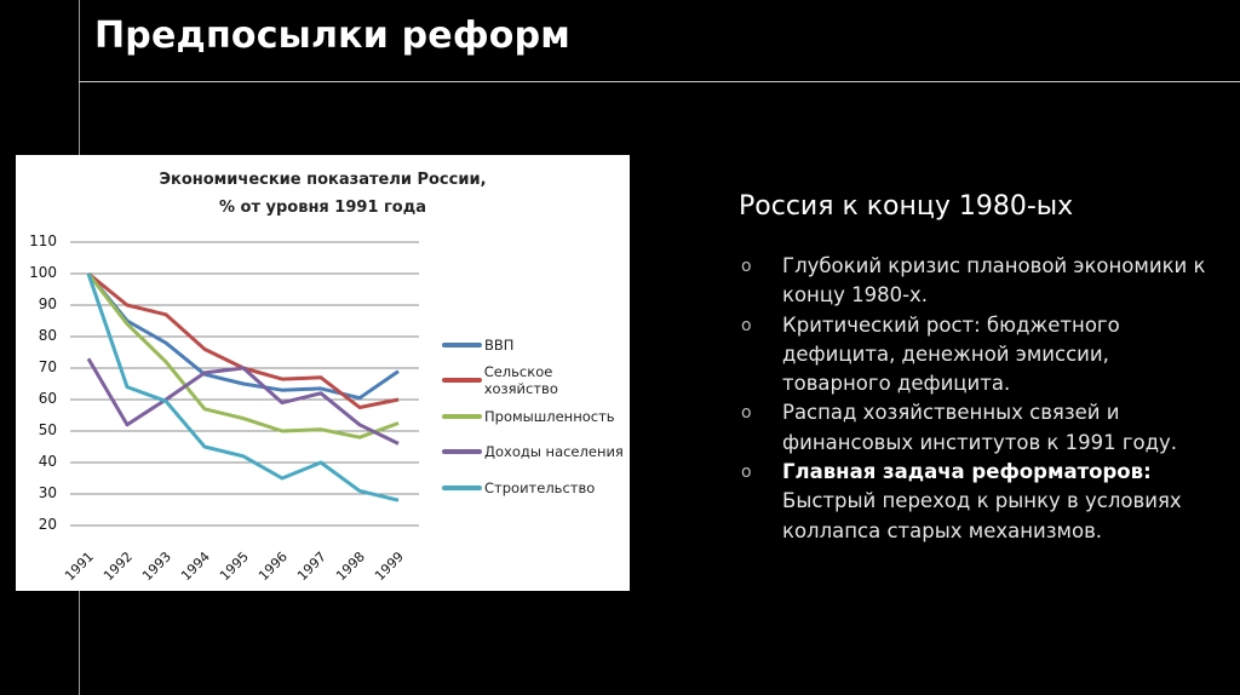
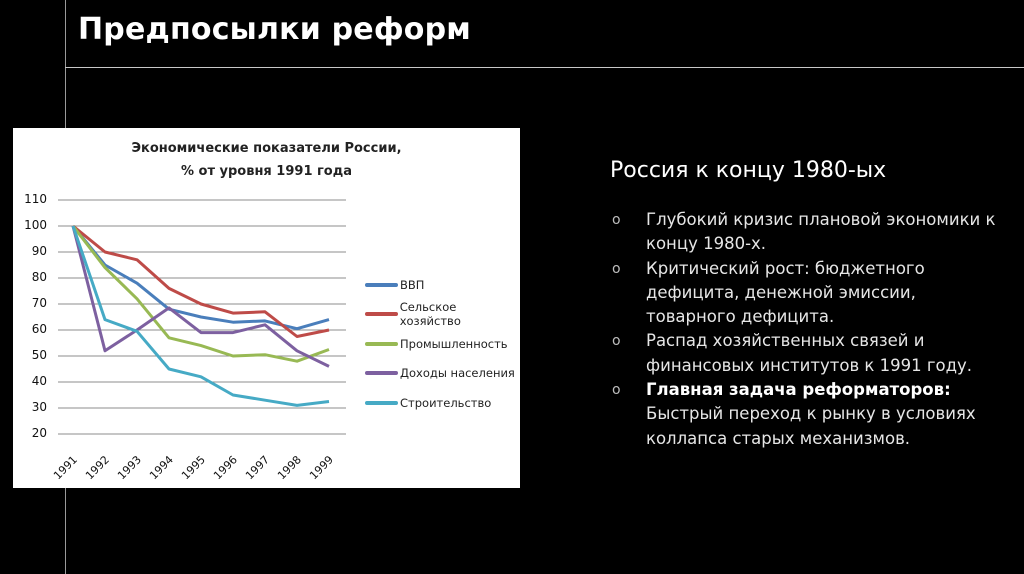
Доходы населения/1991: 73 -> 100
Доходы населения/1995: 70 -> 59
Строительство/1997: 40 -> 33
ВВП/1999: 69 -> 64
Строительство/1999: 28 -> 32
